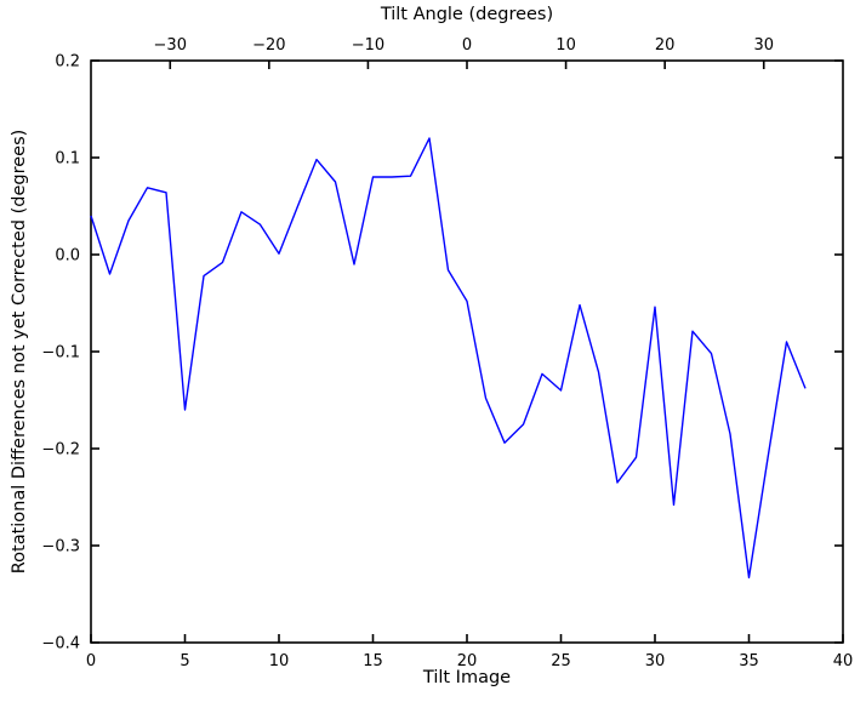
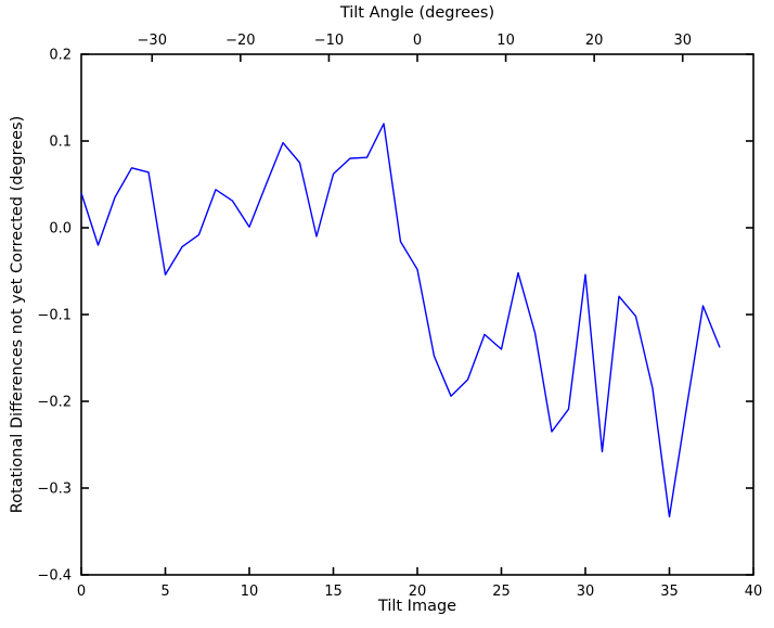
5: -0.16 -> -0.05
15: 0.08 -> 0.06
